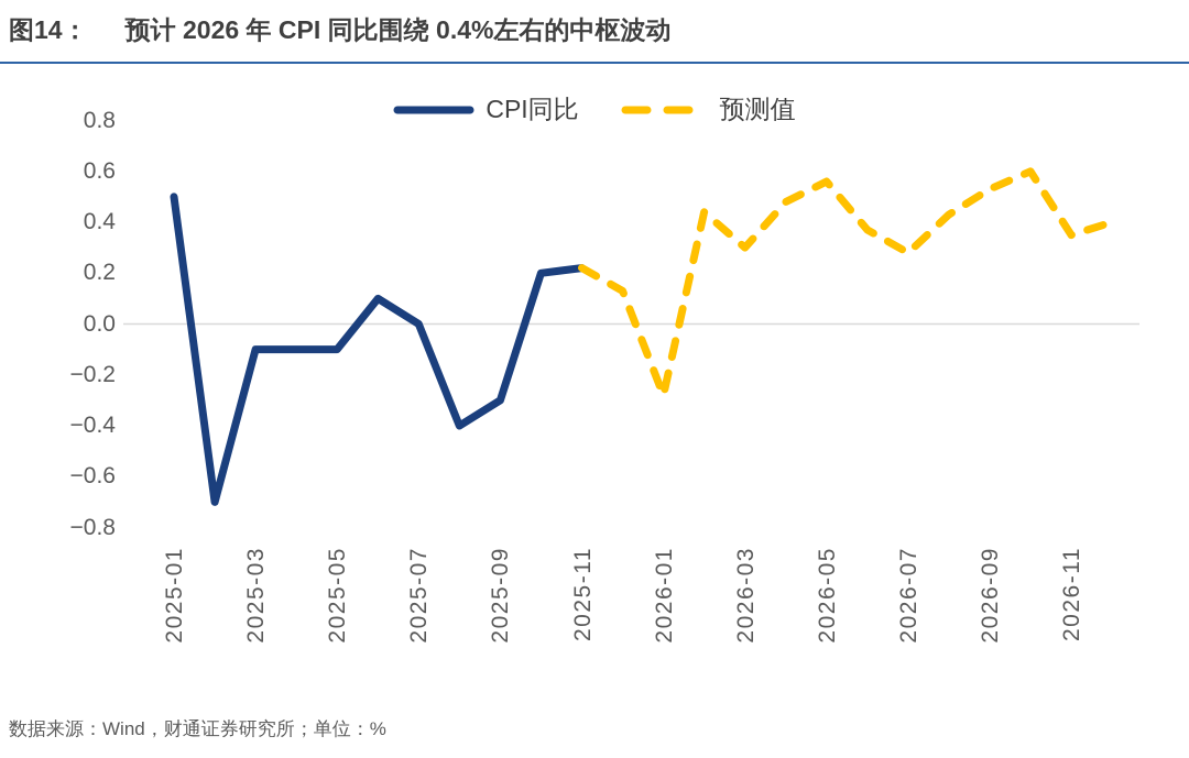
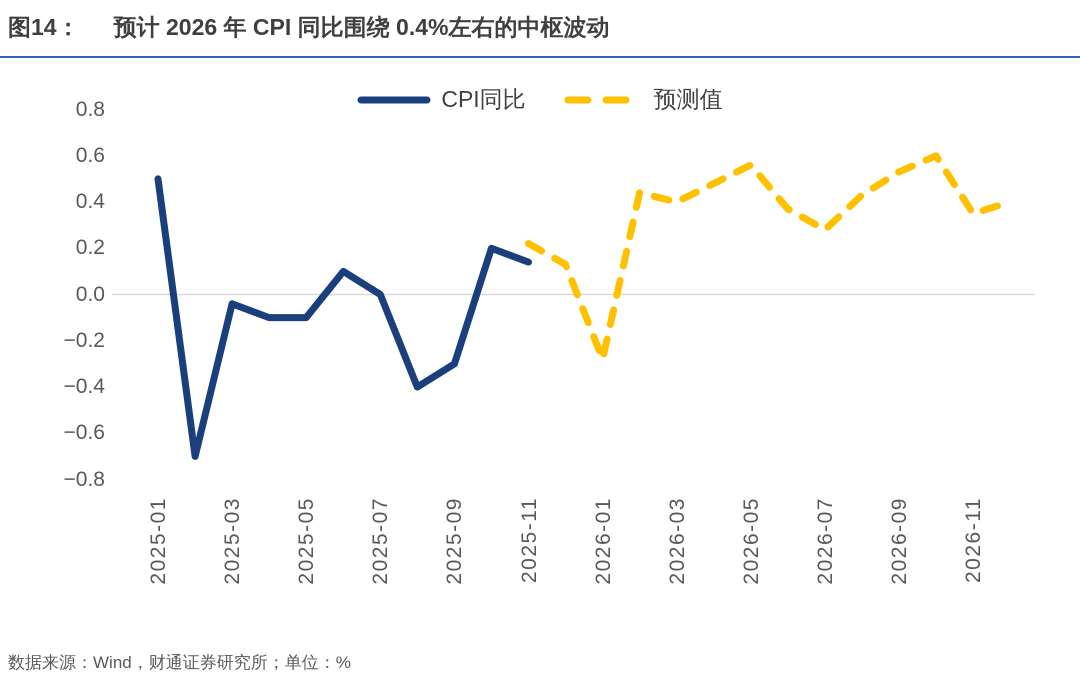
CPI同比/2025-03: -0.10 -> -0.04
CPI同比/2025-11: 0.22 -> 0.14
预测值/2026-03: 0.30 -> 0.40
